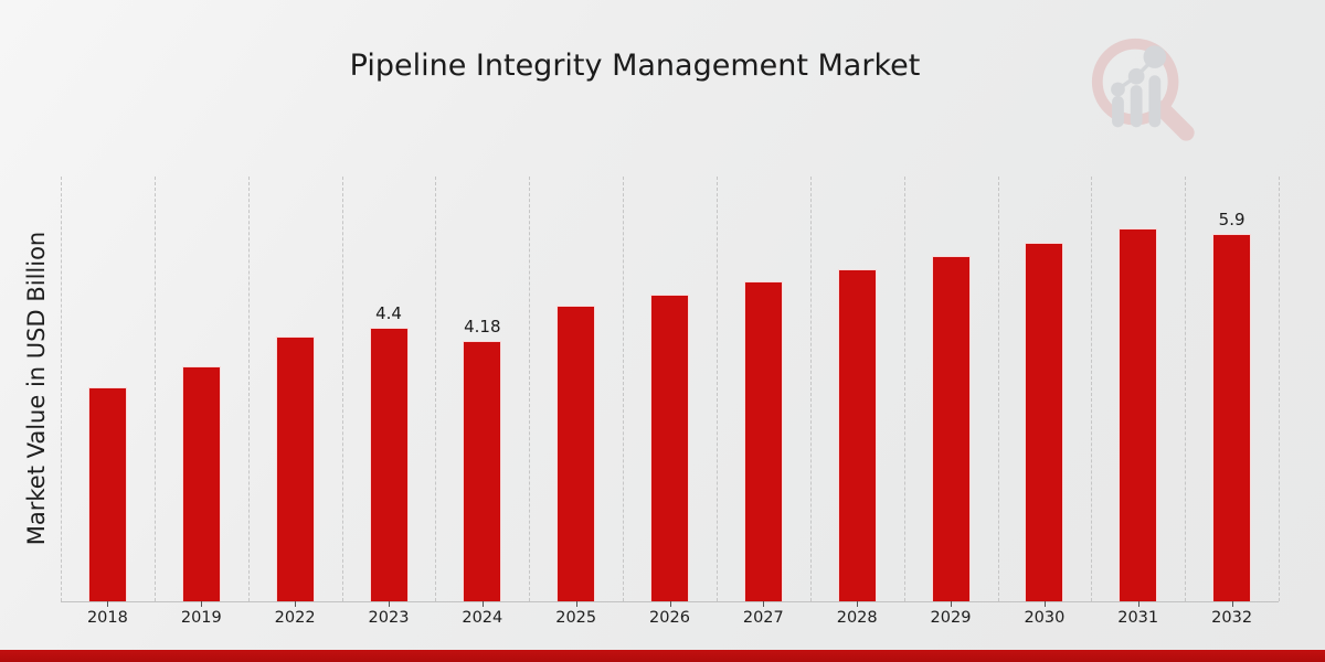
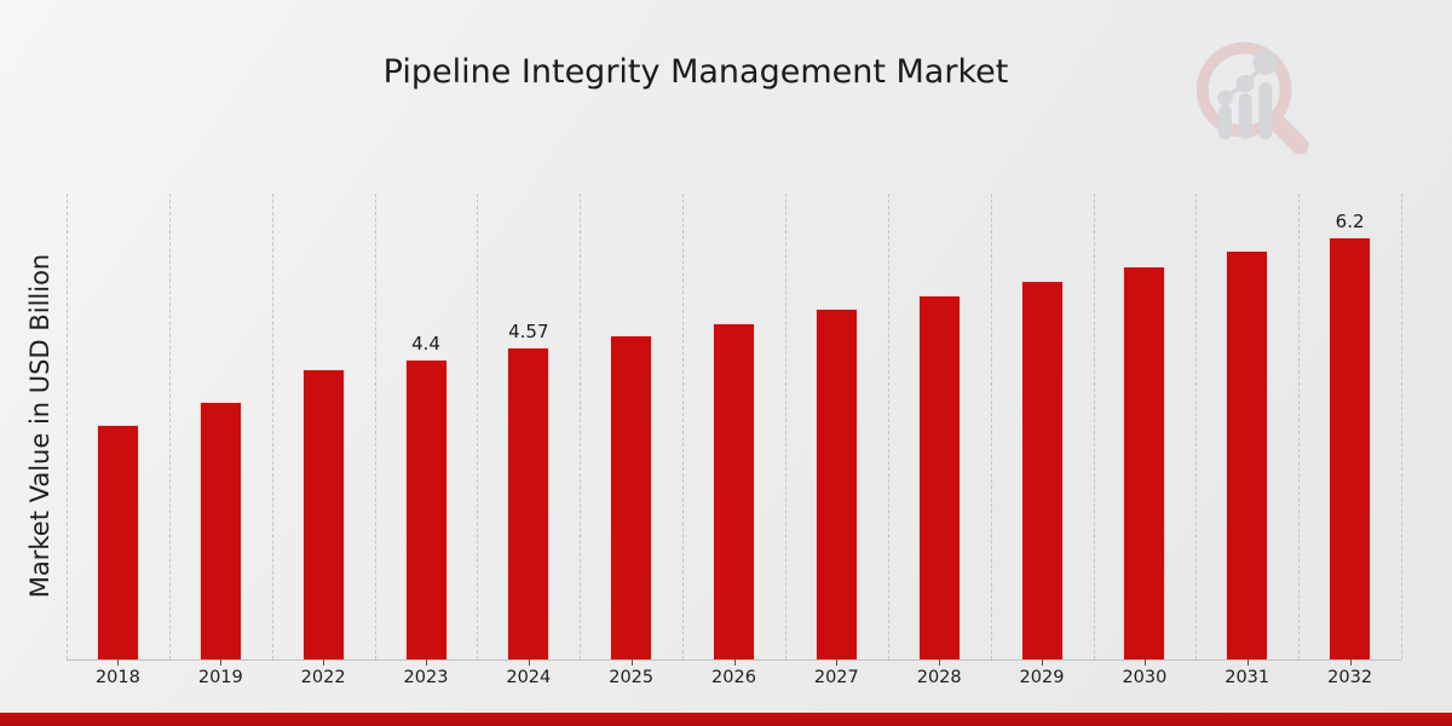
2024: 4.18 -> 4.57
2032: 5.9 -> 6.2
